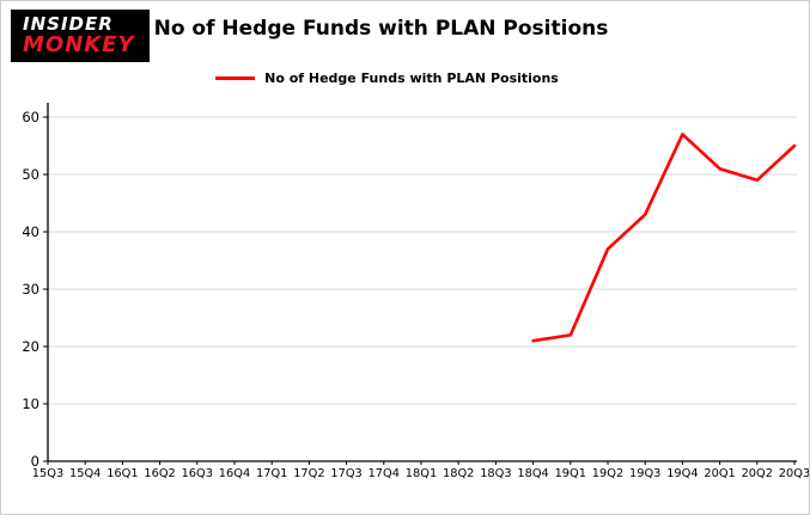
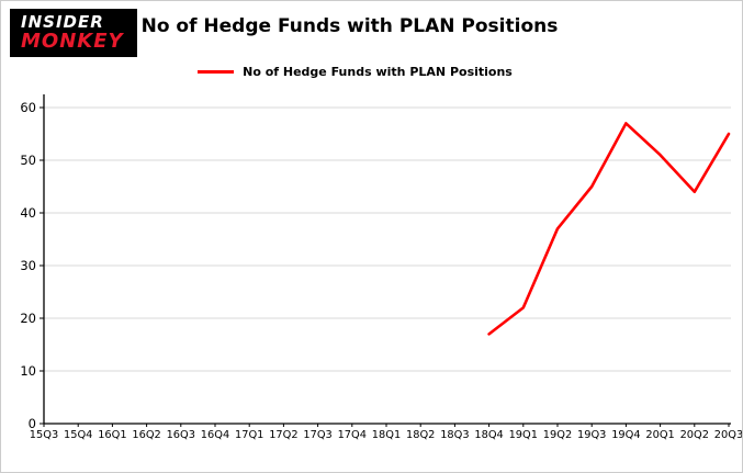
18Q4: 21 -> 17
19Q3: 43 -> 45
20Q2: 49 -> 44
